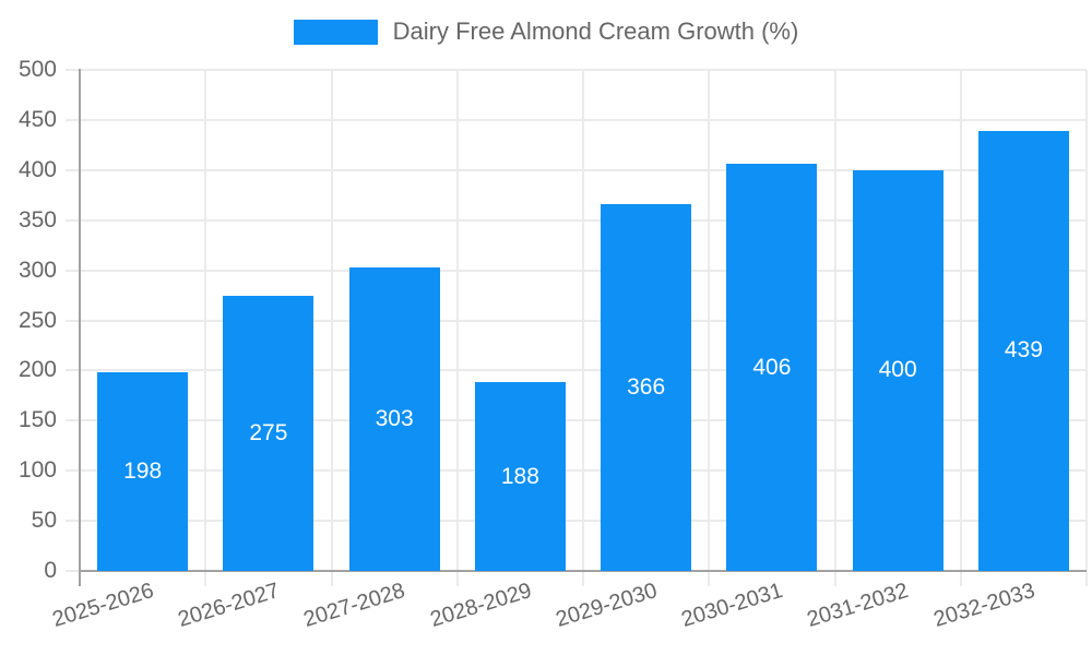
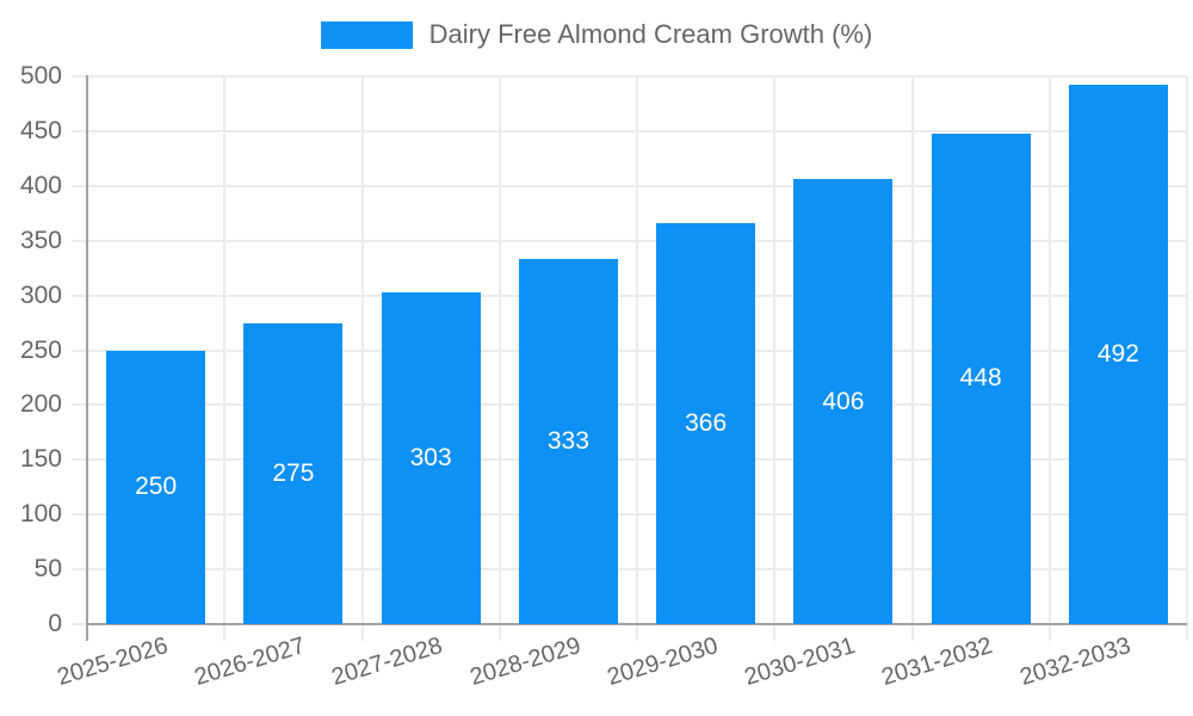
2025-2026: 198 -> 250
2028-2029: 188 -> 333
2031-2032: 400 -> 448
2032-2033: 439 -> 492
